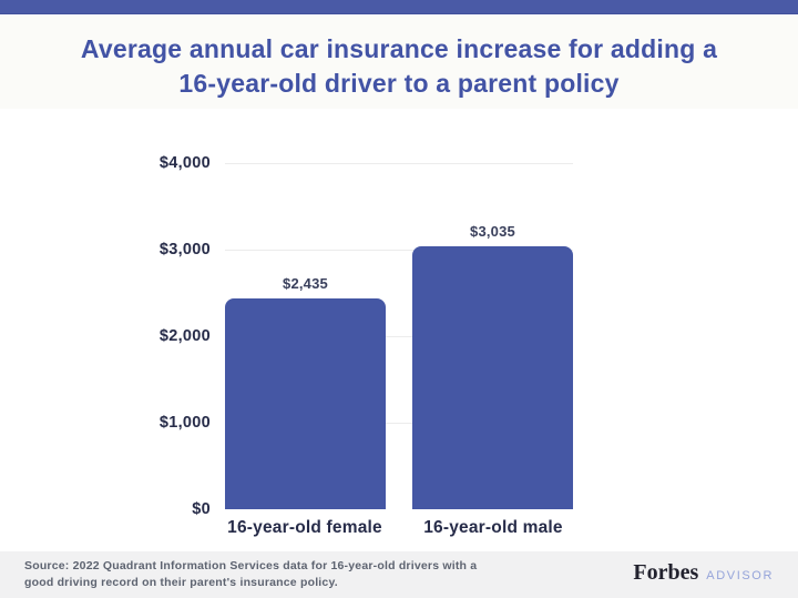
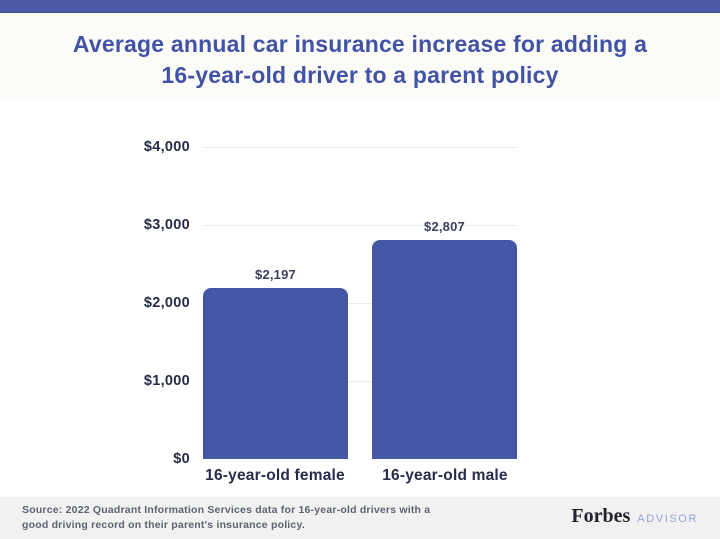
16-year-old female: $2,435 -> $2,197
16-year-old male: $3,035 -> $2,807
